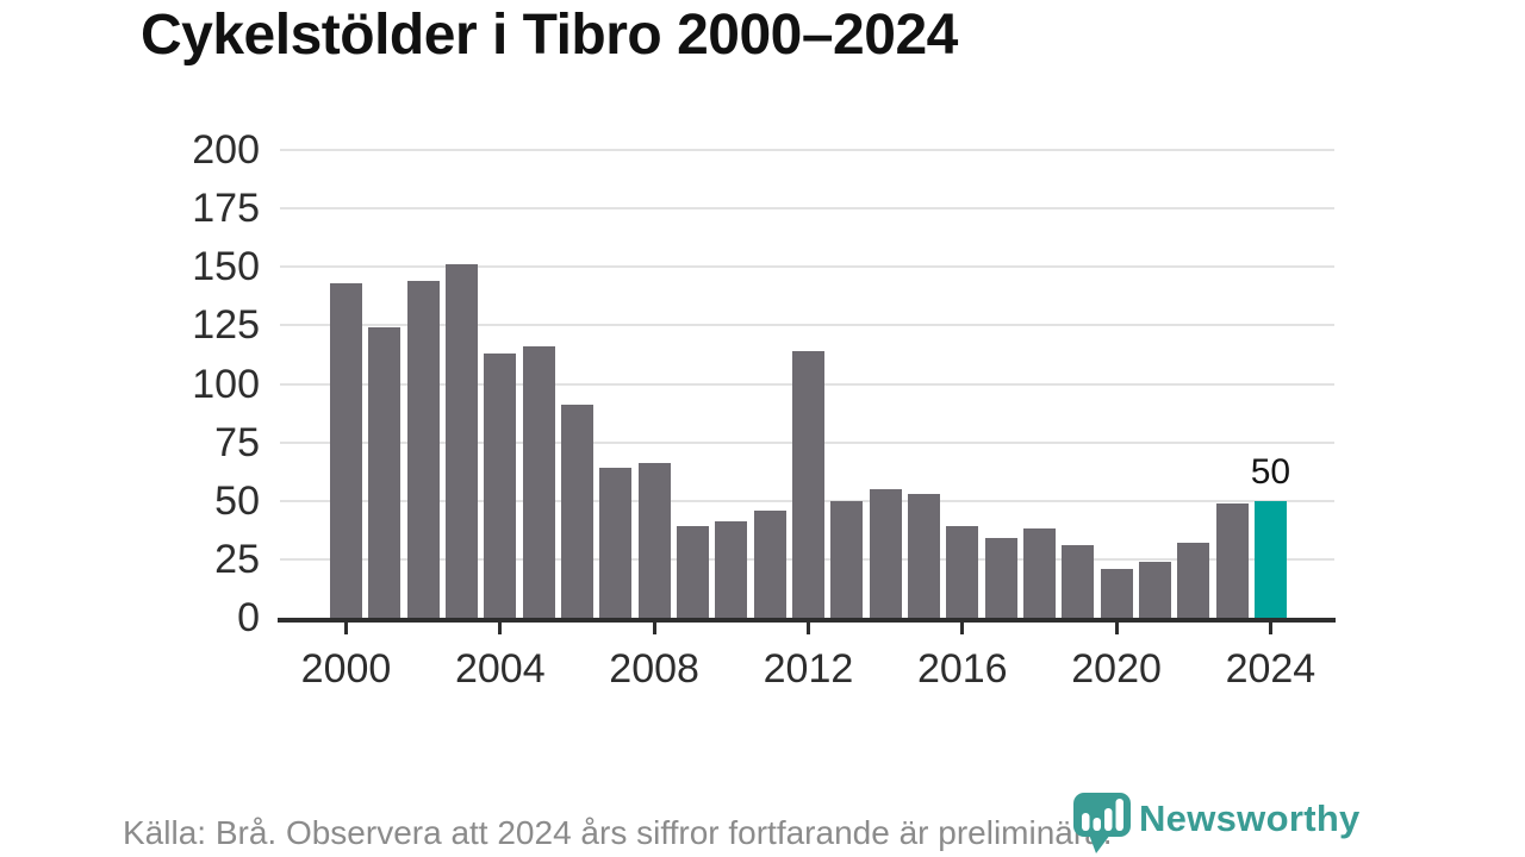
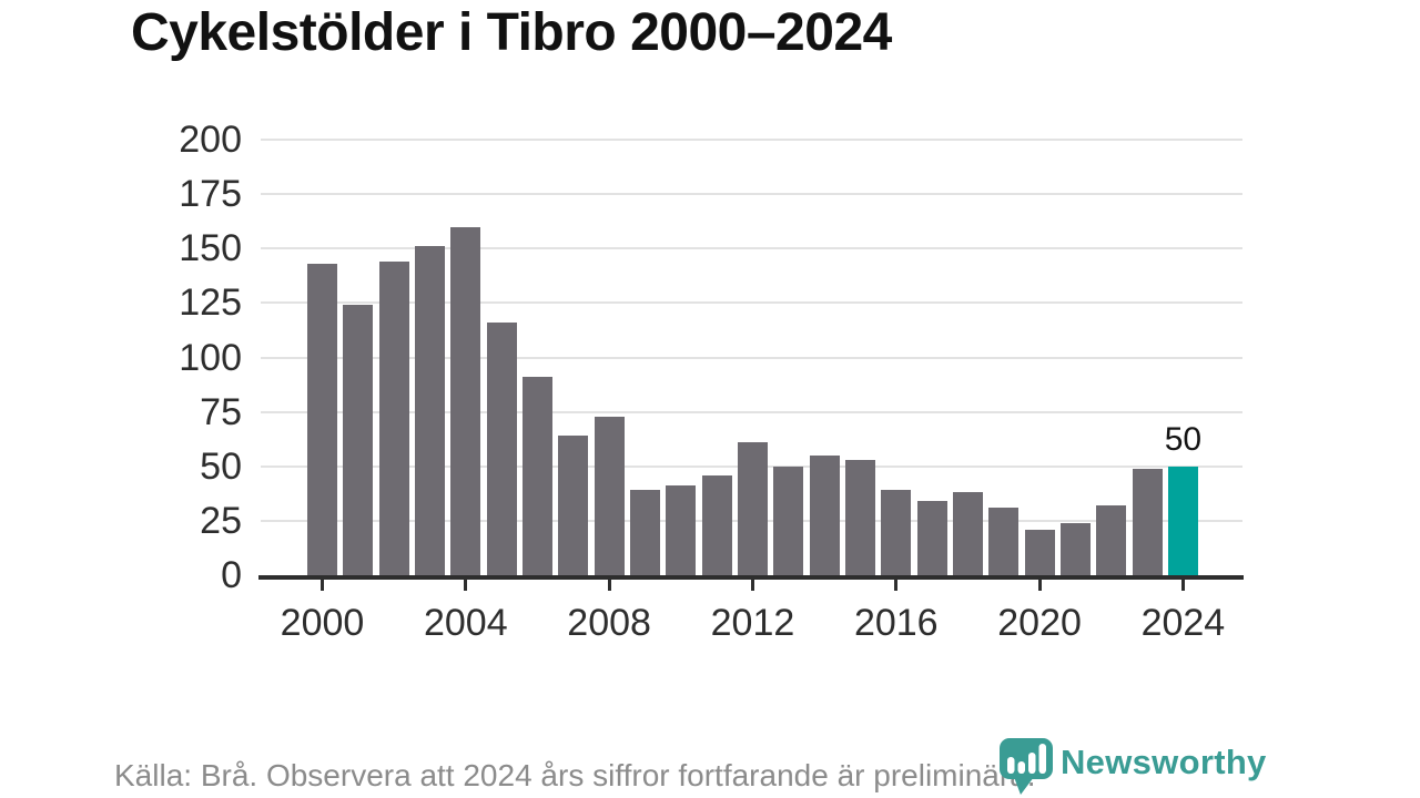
2004: 113 -> 160
2008: 66 -> 73
2012: 114 -> 61
